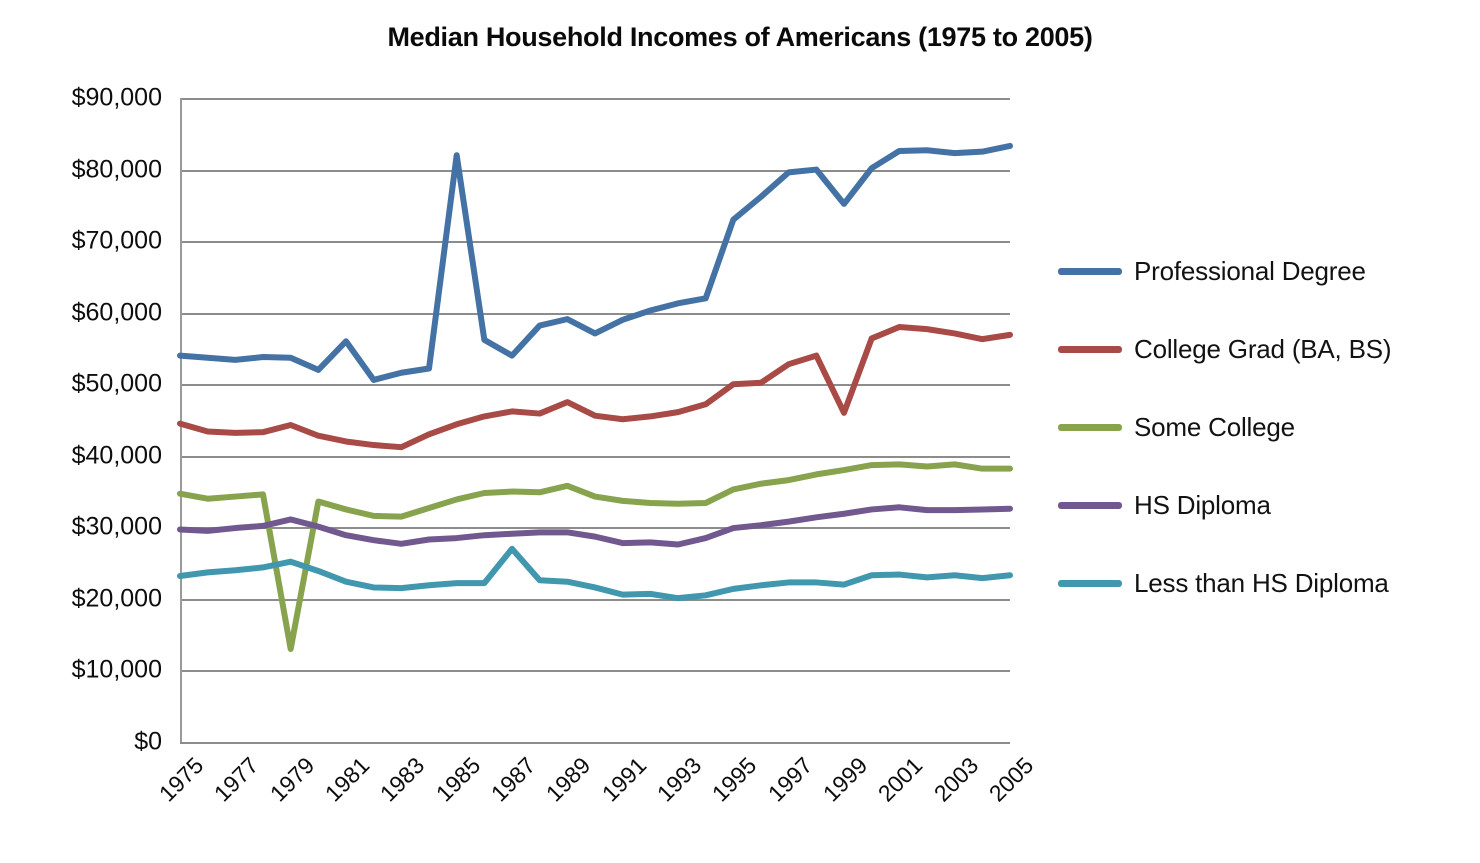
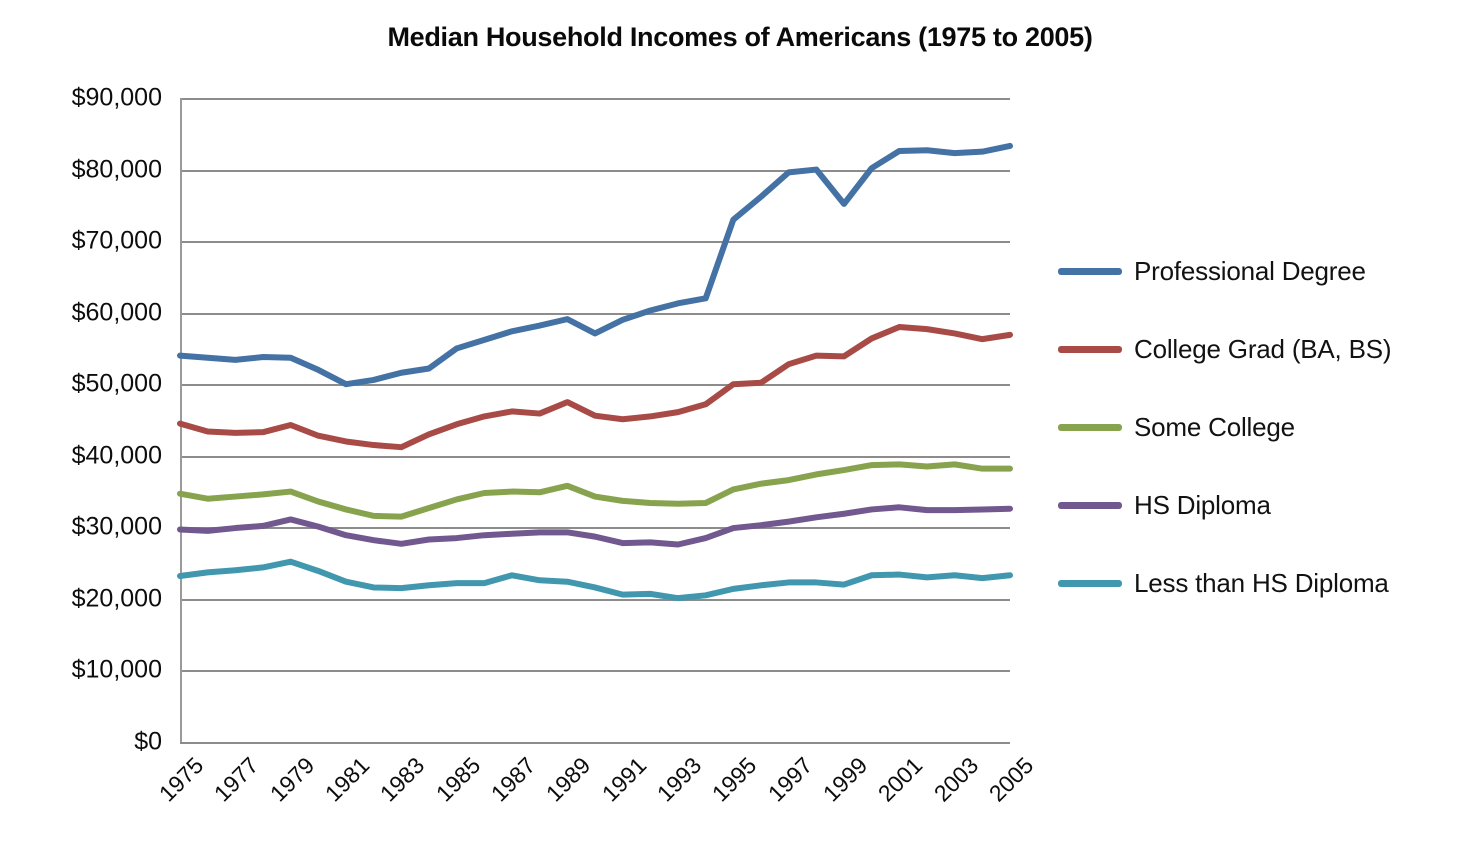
Some College/1979: $13000 -> $35000
Professional Degree/1981: $56000 -> $50000
Professional Degree/1985: $82000 -> $55000
Professional Degree/1987: $54000 -> $57000
Less than HS Diploma/1987: $27000 -> $23000
College Grad (BA, BS)/1999: $46000 -> $54000
